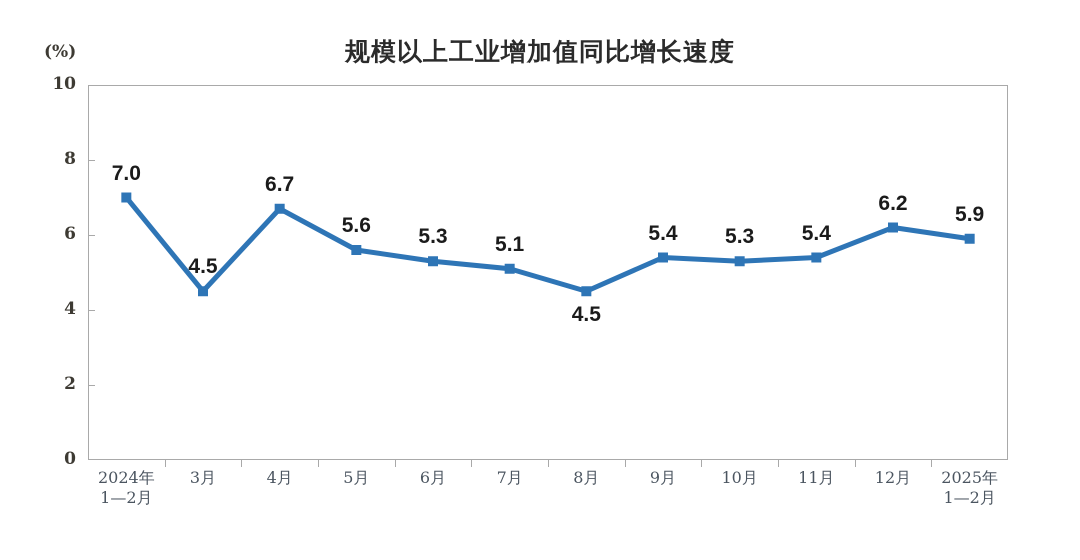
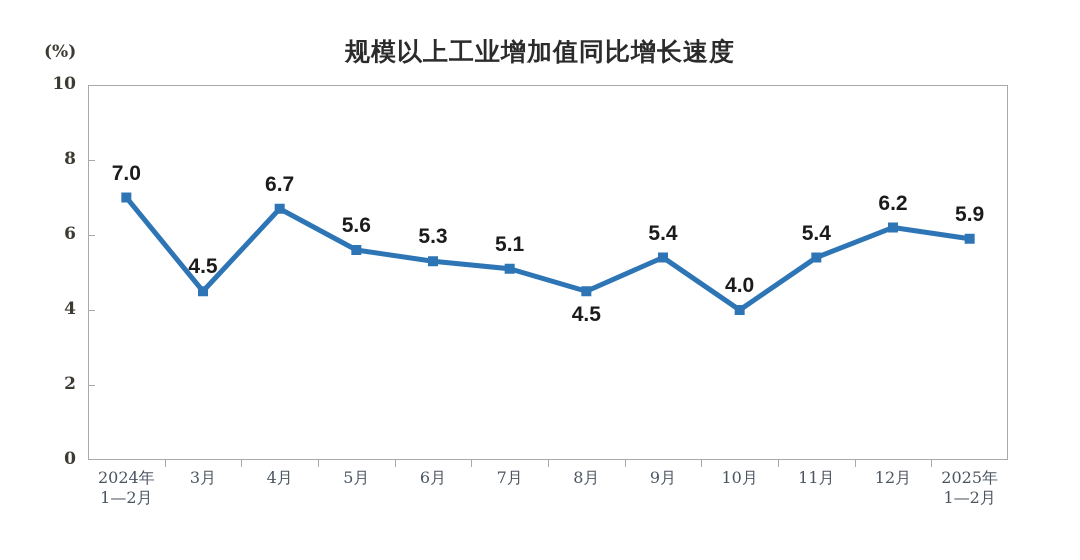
10月: 5.3 -> 4.0
